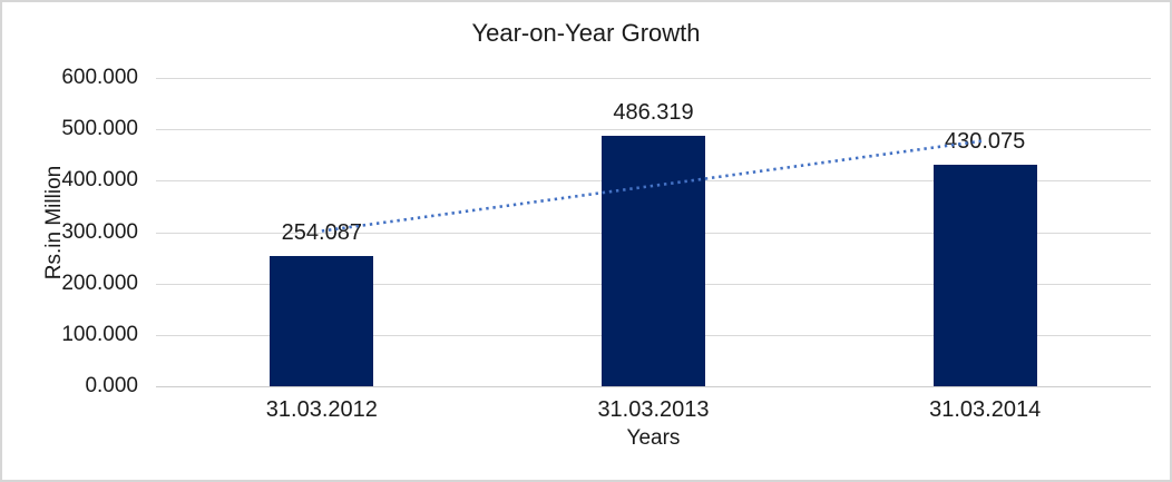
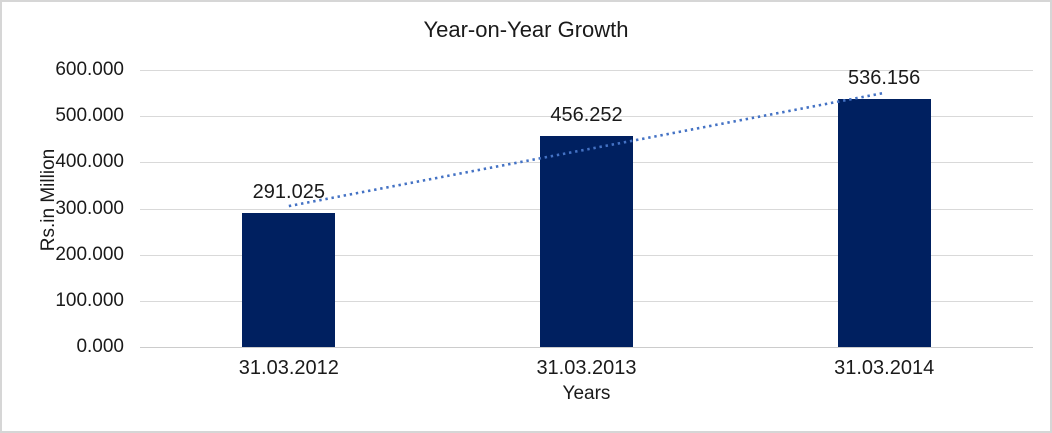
31.03.2012: 254.087 -> 291.025
31.03.2013: 486.319 -> 456.252
31.03.2014: 430.075 -> 536.156
